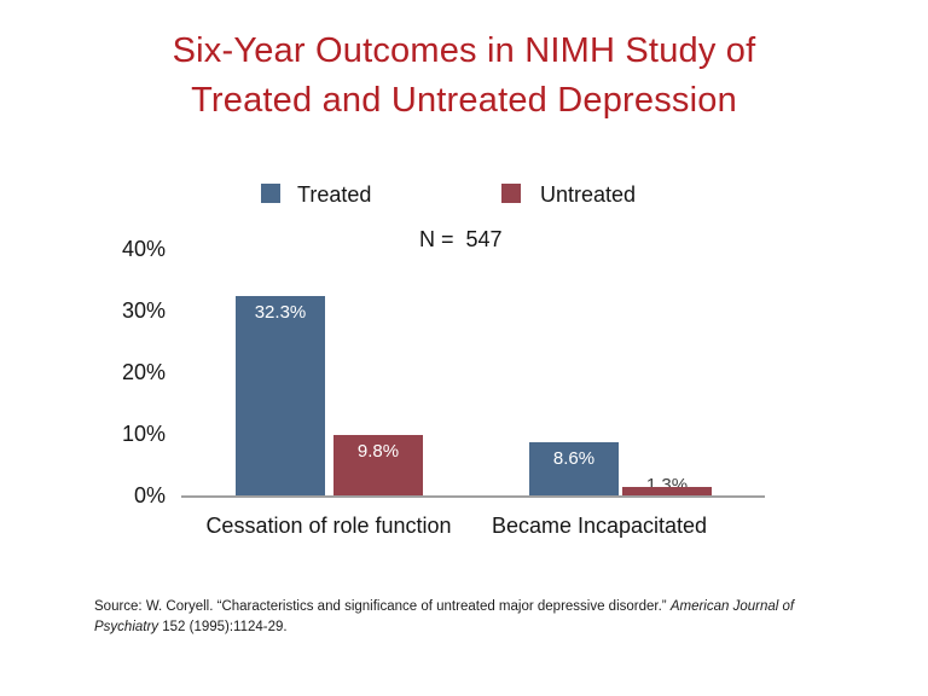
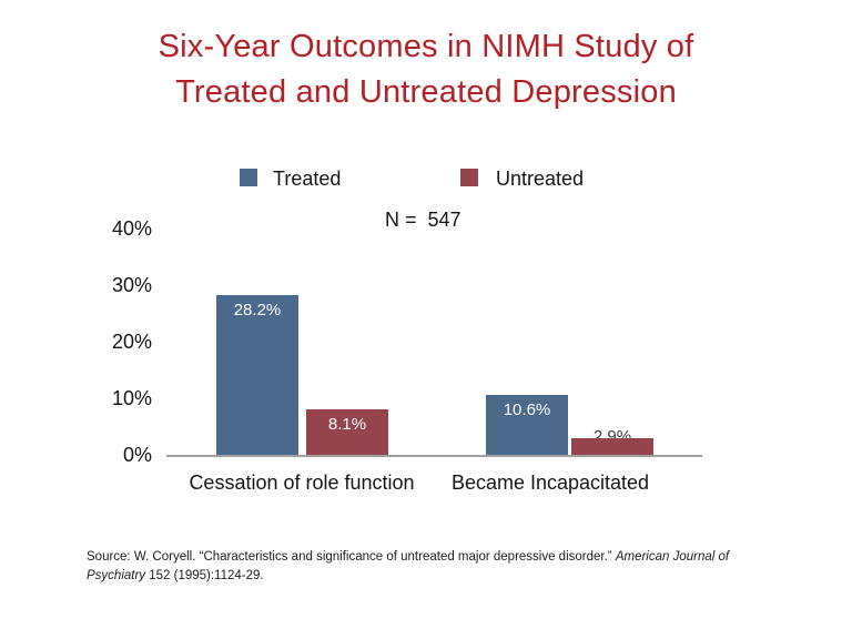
Treated/Cessation of role function: 32.3% -> 28.2%
Untreated/Cessation of role function: 9.8% -> 8.1%
Treated/Became Incapacitated: 8.6% -> 10.6%
Untreated/Became Incapacitated: 1.3% -> 2.9%
